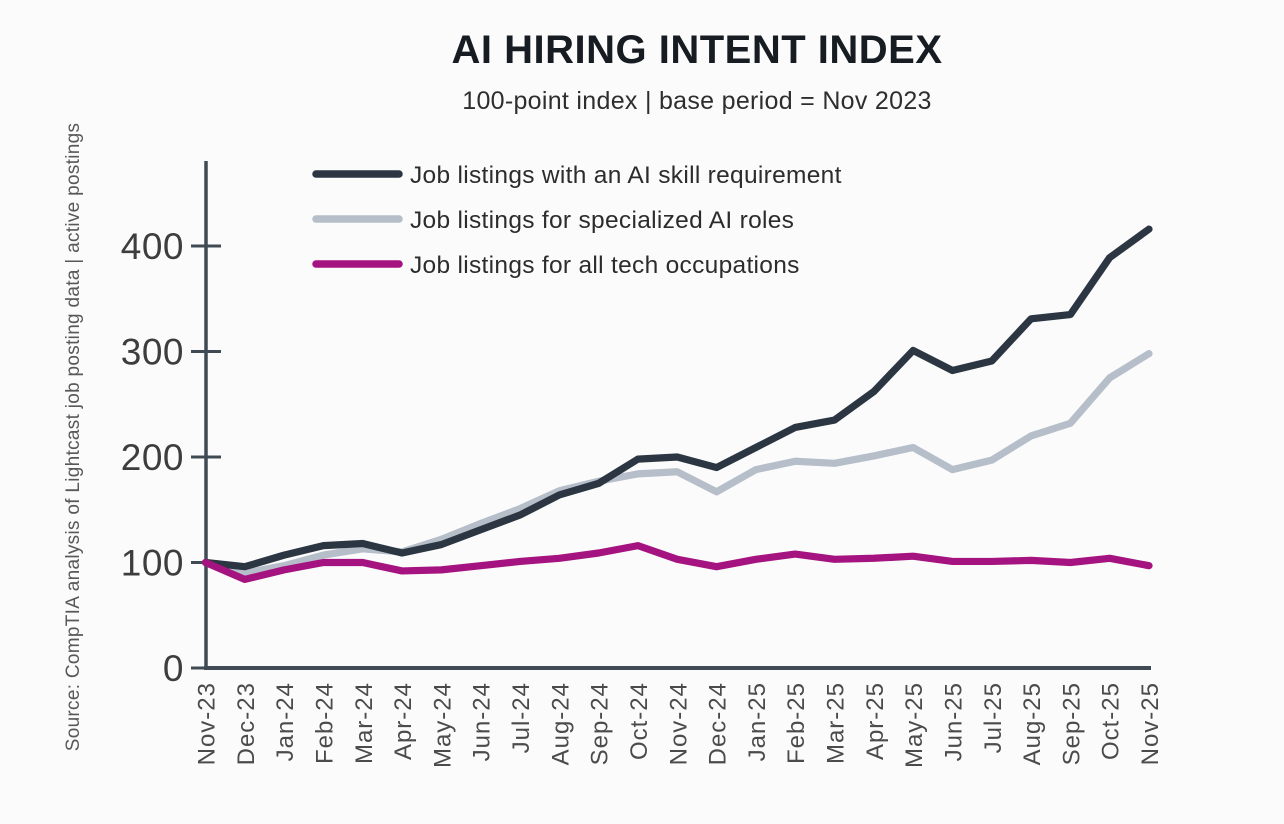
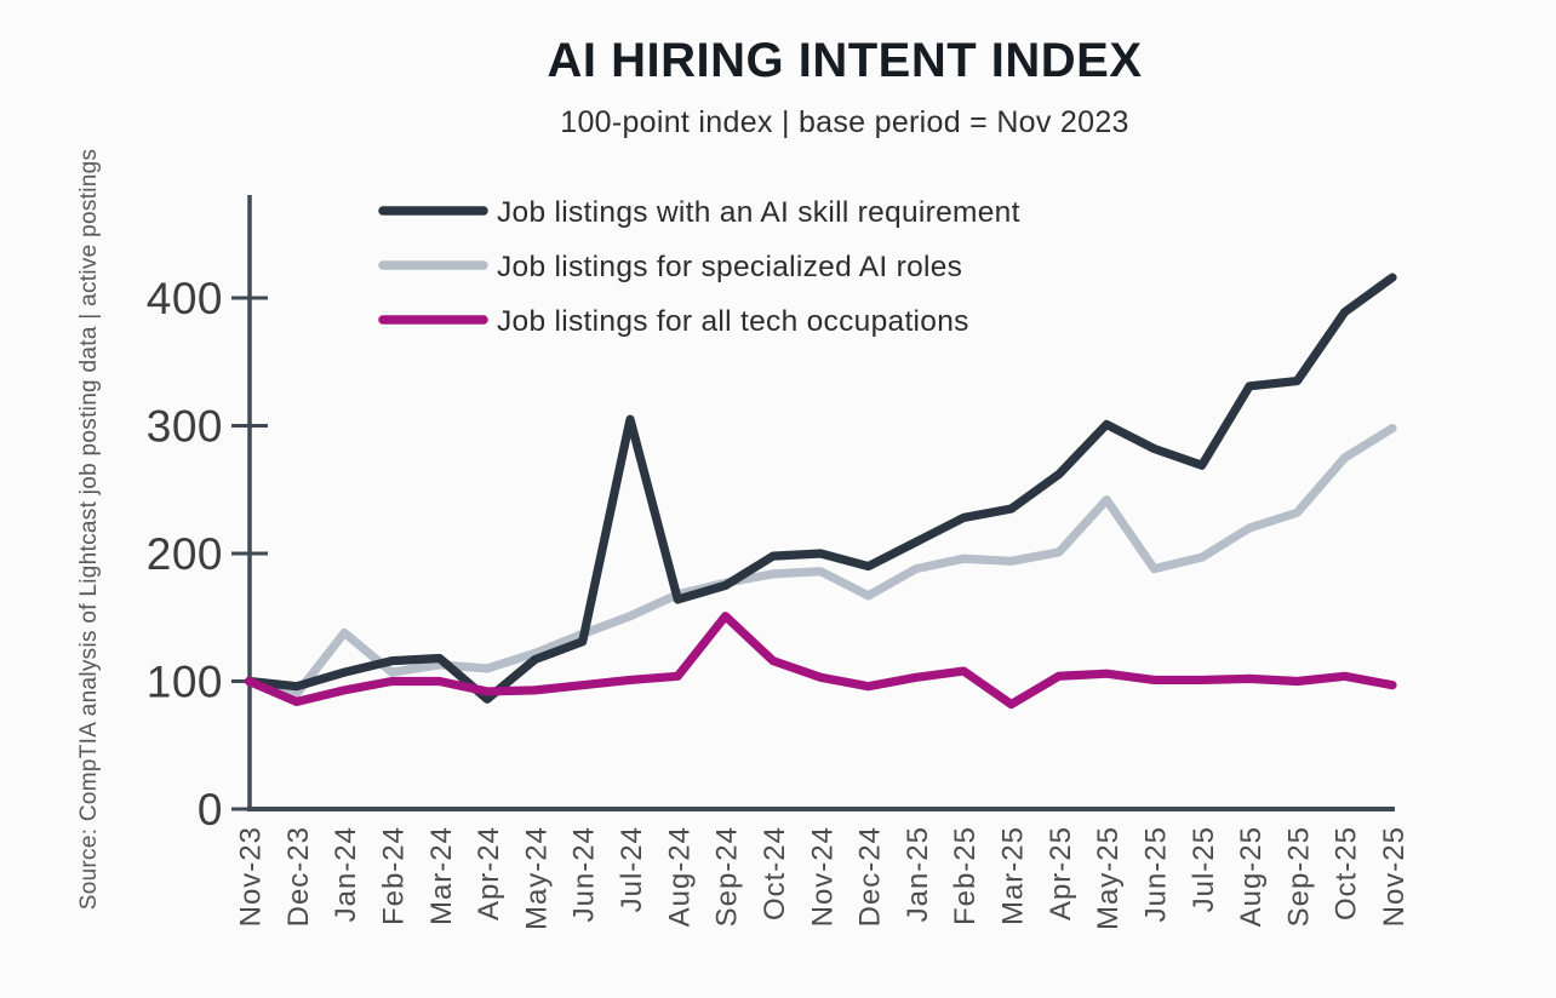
Job listings for specialized AI roles/Jan-24: 97 -> 138
Job listings with an AI skill requirement/Apr-24: 109 -> 86
Job listings with an AI skill requirement/Jul-24: 145 -> 305
Job listings for all tech occupations/Sep-24: 109 -> 151
Job listings for all tech occupations/Mar-25: 103 -> 82
Job listings for specialized AI roles/May-25: 209 -> 242
Job listings with an AI skill requirement/Jul-25: 291 -> 269
